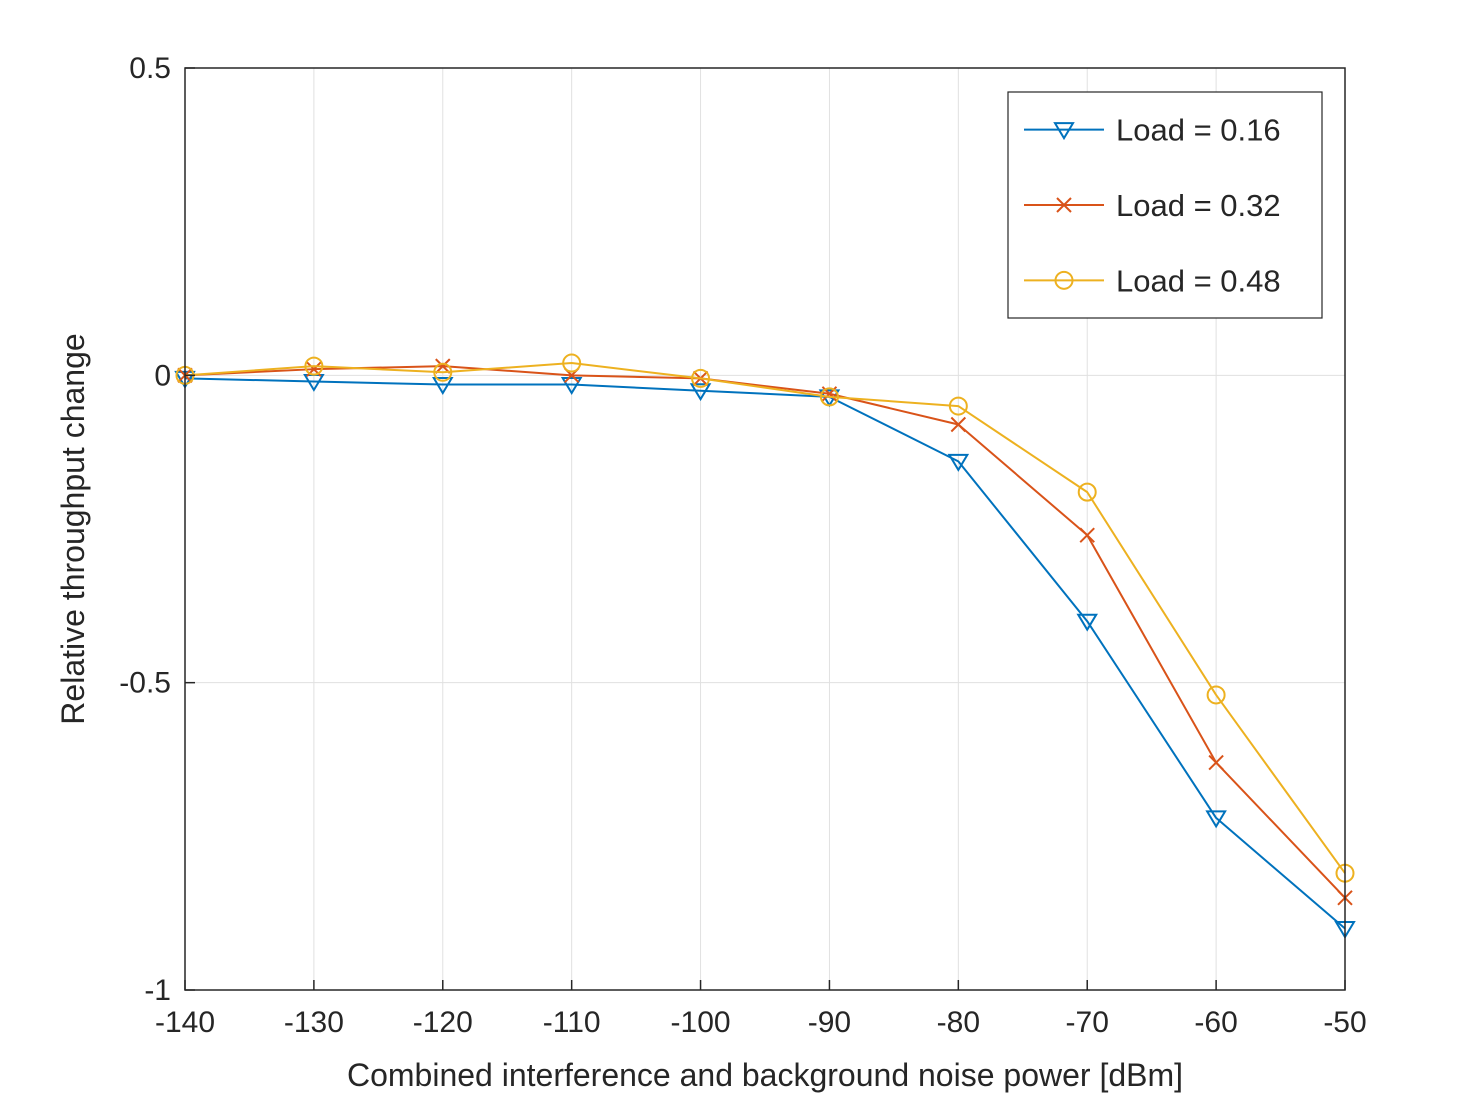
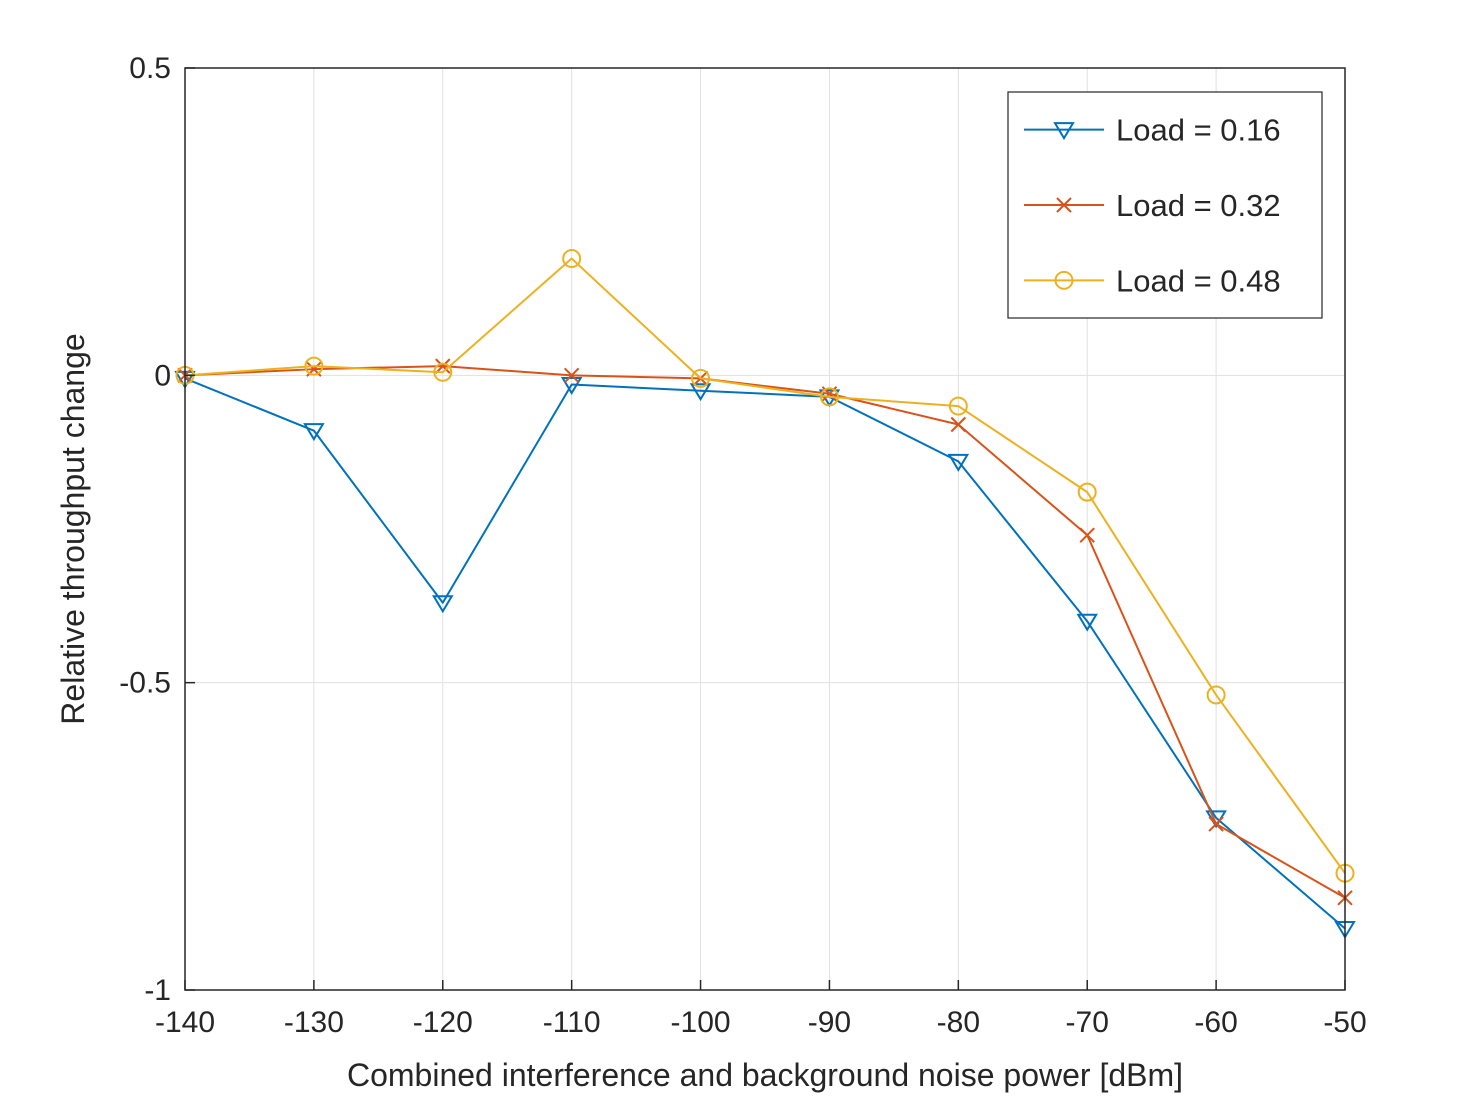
Load = 0.16/-130: -0.01 -> -0.09
Load = 0.16/-120: -0.01 -> -0.37
Load = 0.48/-110: 0.02 -> 0.19
Load = 0.32/-60: -0.63 -> -0.73
